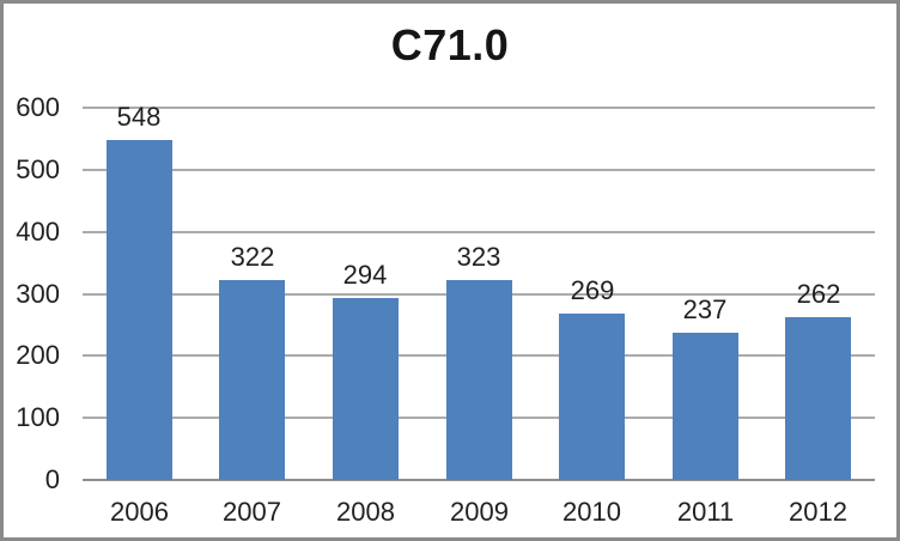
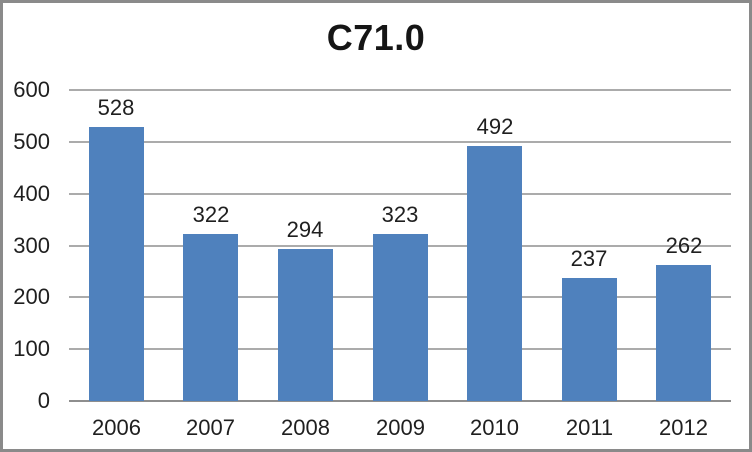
2006: 548 -> 528
2010: 269 -> 492
